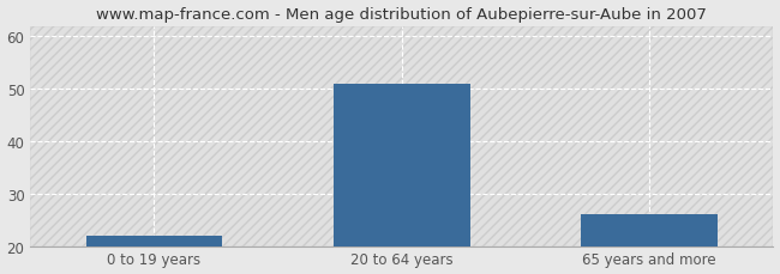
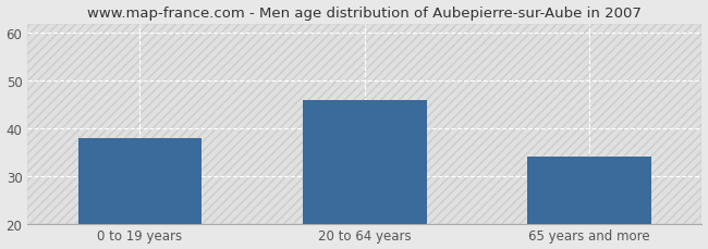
0 to 19 years: 22 -> 38
20 to 64 years: 51 -> 46
65 years and more: 26 -> 34
